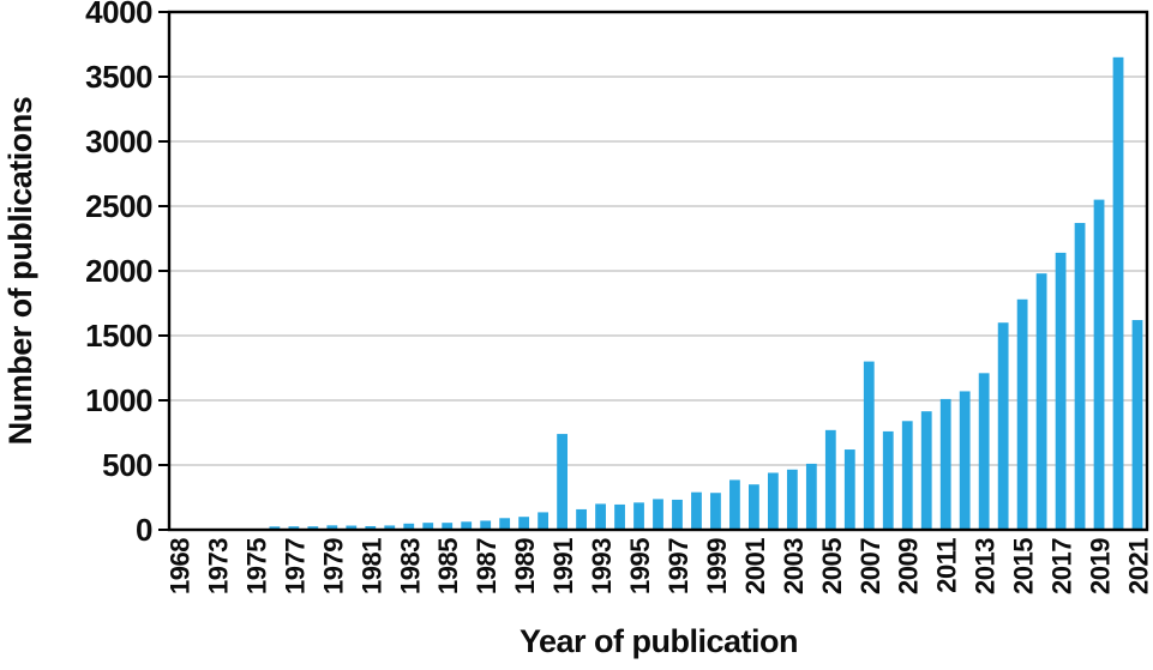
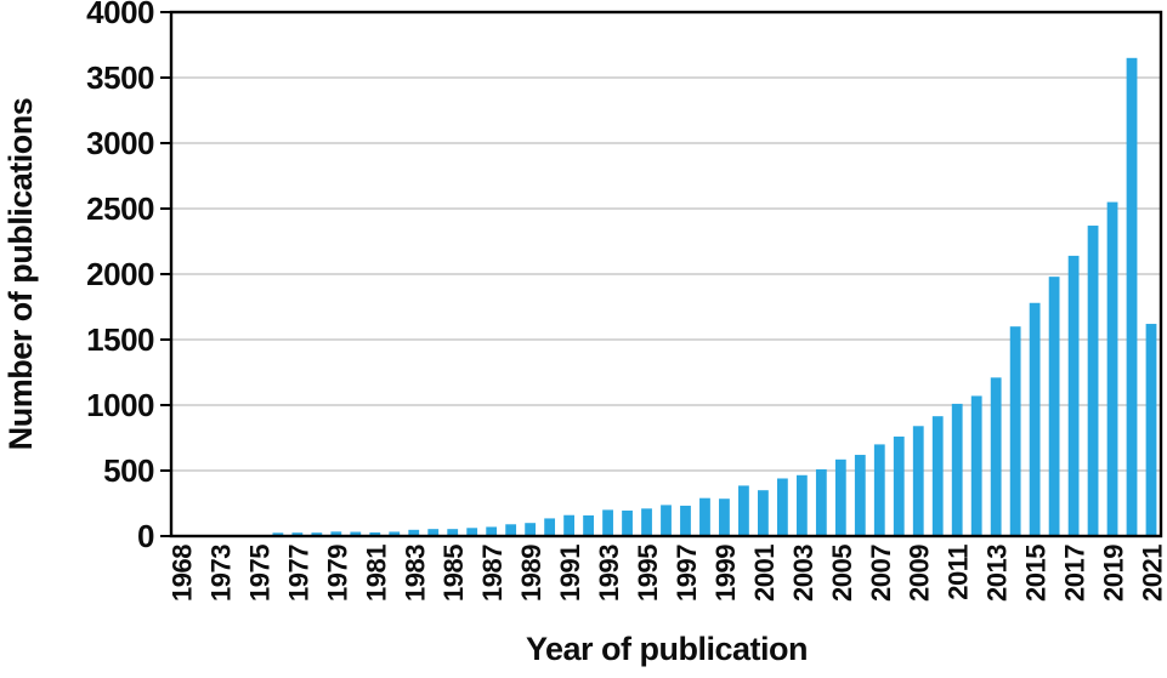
1991: 740 -> 160
2005: 770 -> 580
2007: 1300 -> 700
